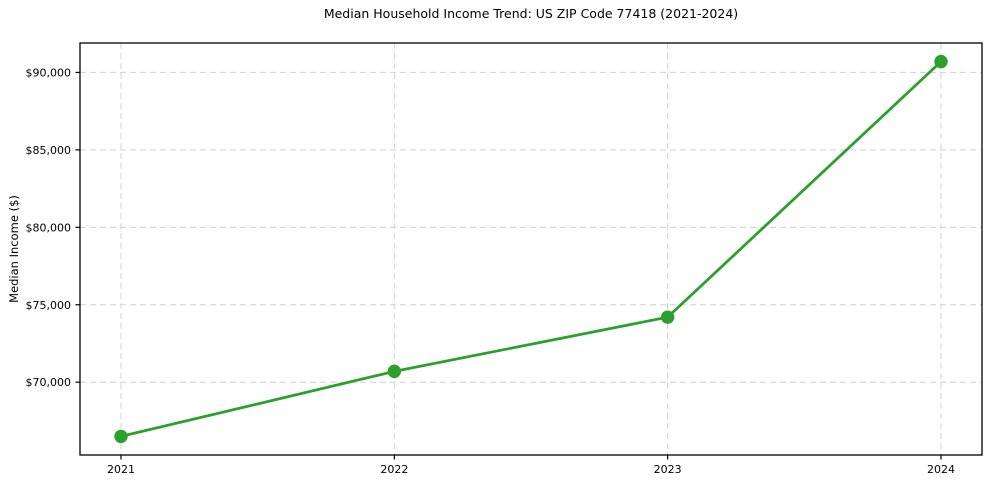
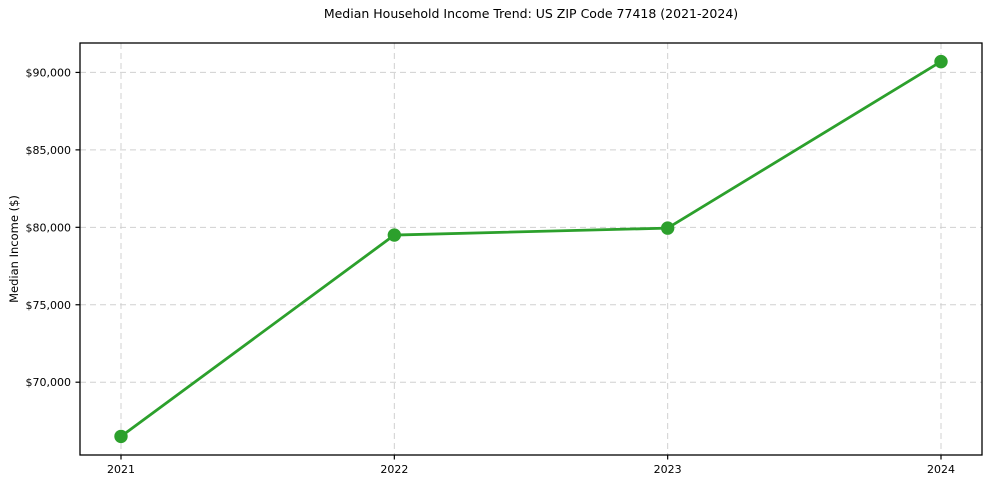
2022: $70700 -> $79500
2023: $74200 -> $80000
